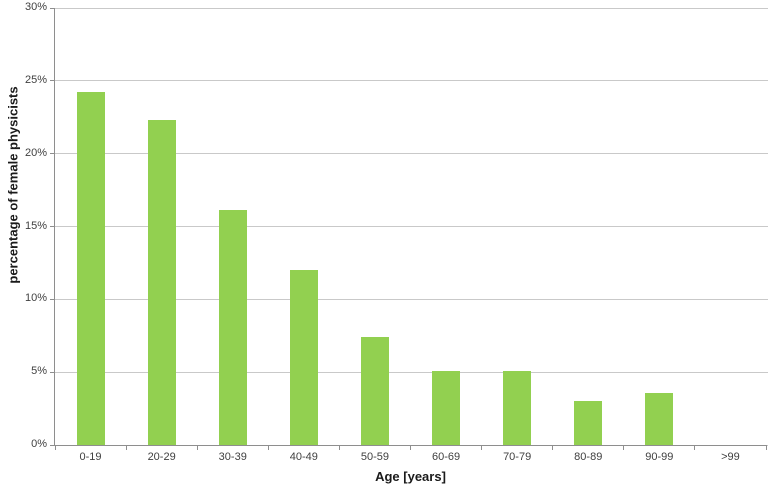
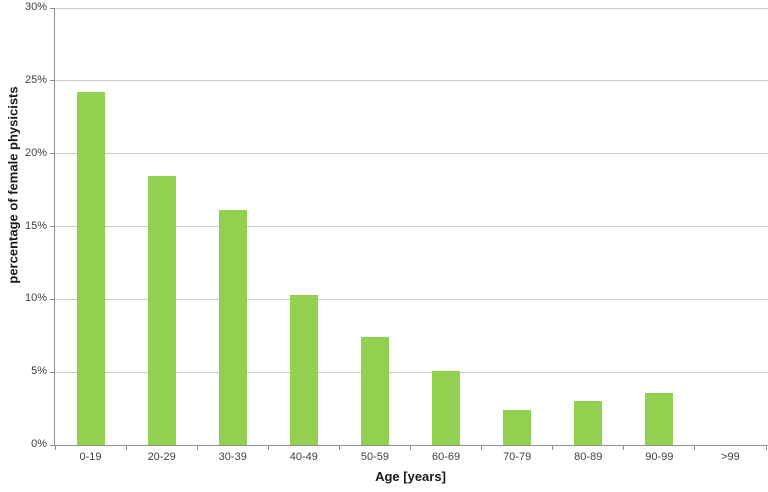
20-29: 22.3% -> 18.5%
40-49: 12.0% -> 10.3%
70-79: 5.1% -> 2.4%
